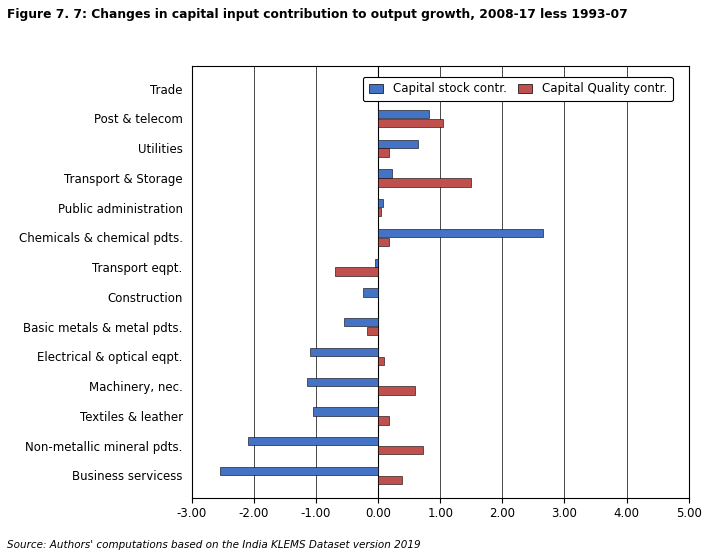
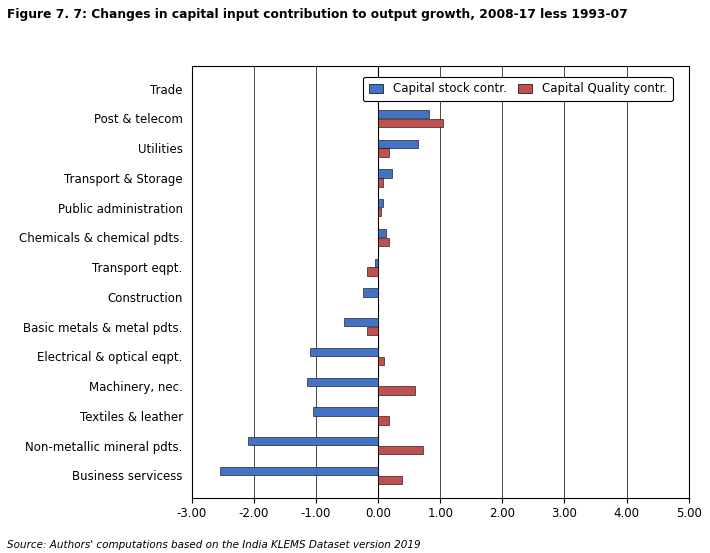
Capital Quality contr./Transport & Storage: 1.50 -> 0.08
Capital stock contr./Chemicals & chemical pdts.: 2.66 -> 0.12
Capital Quality contr./Transport eqpt.: -0.70 -> -0.18
